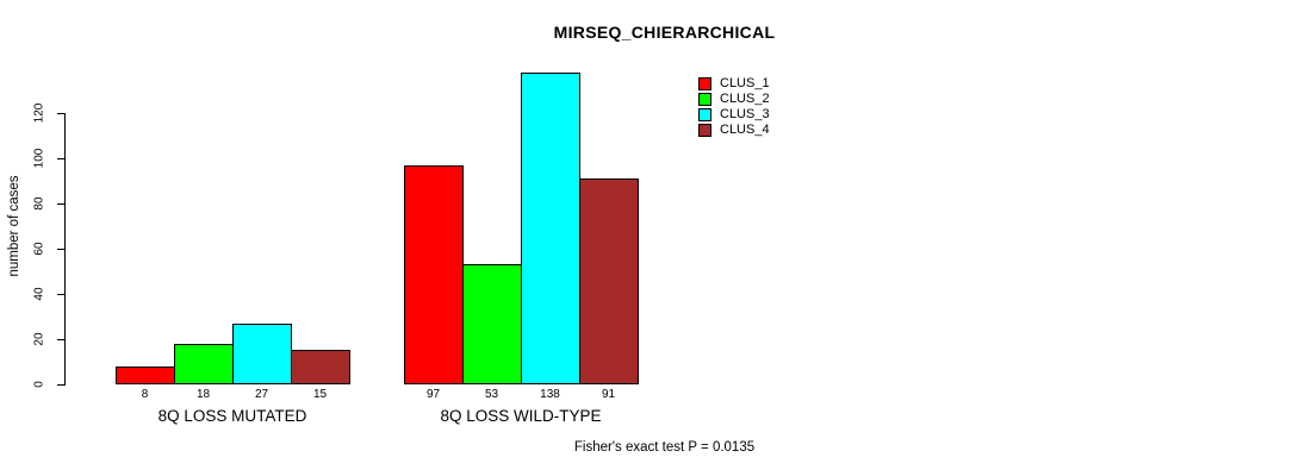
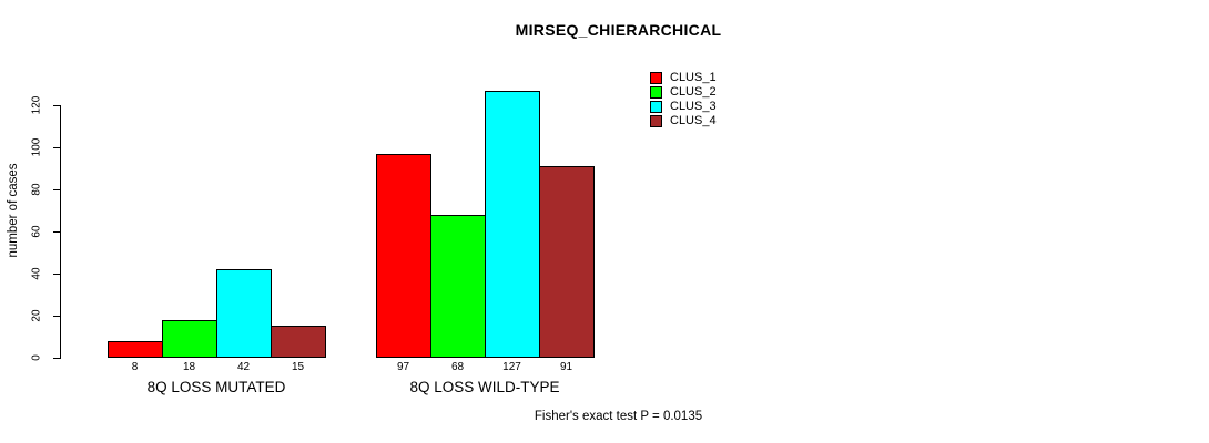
CLUS_3/8Q LOSS MUTATED: 27 -> 42
CLUS_2/8Q LOSS WILD-TYPE: 53 -> 68
CLUS_3/8Q LOSS WILD-TYPE: 138 -> 127
